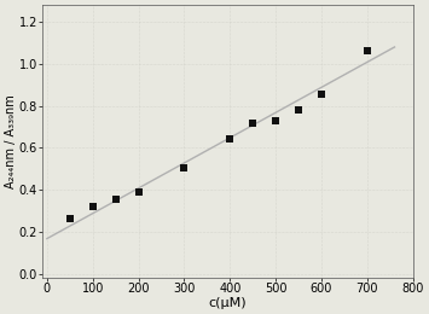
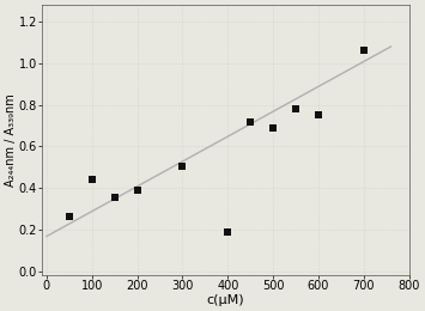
100: 0.32 -> 0.44
400: 0.65 -> 0.19
500: 0.73 -> 0.69
600: 0.85 -> 0.75
